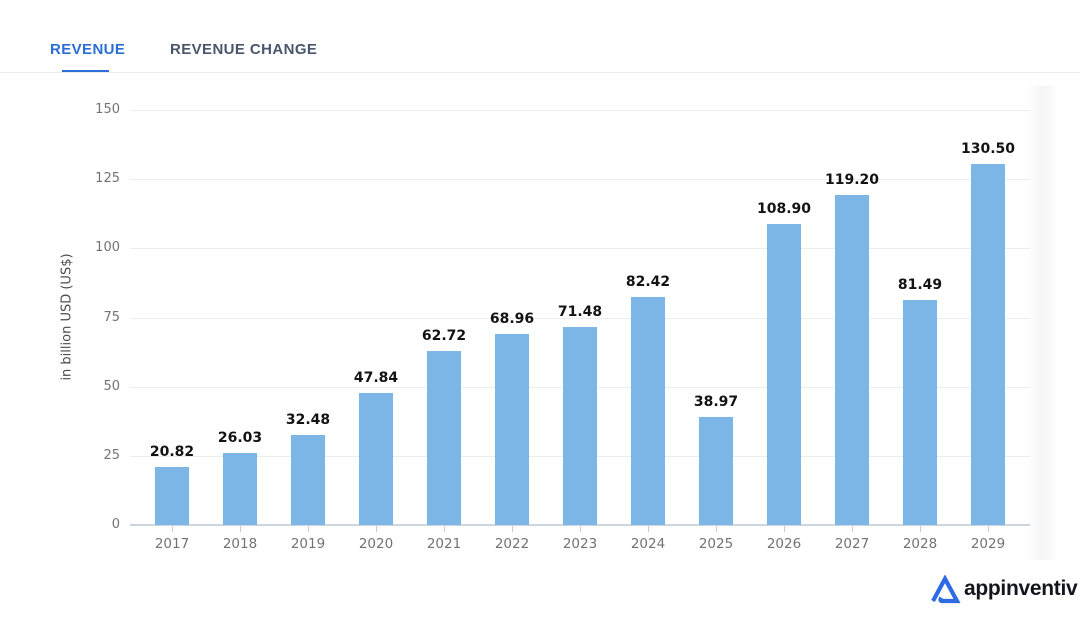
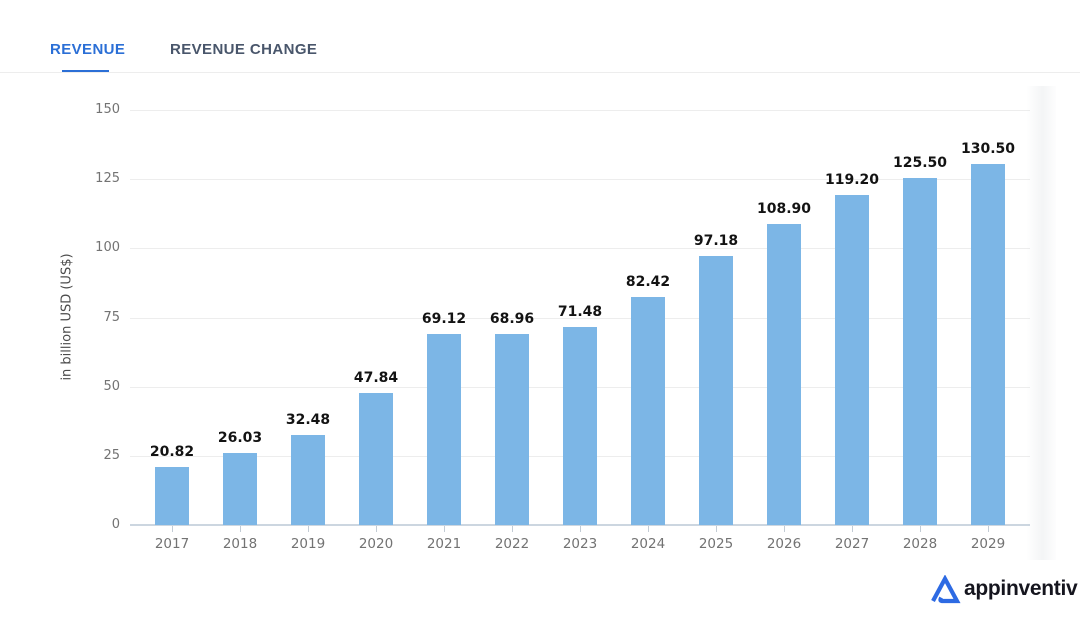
2021: 62.72 -> 69.12
2025: 38.97 -> 97.18
2028: 81.49 -> 125.50
